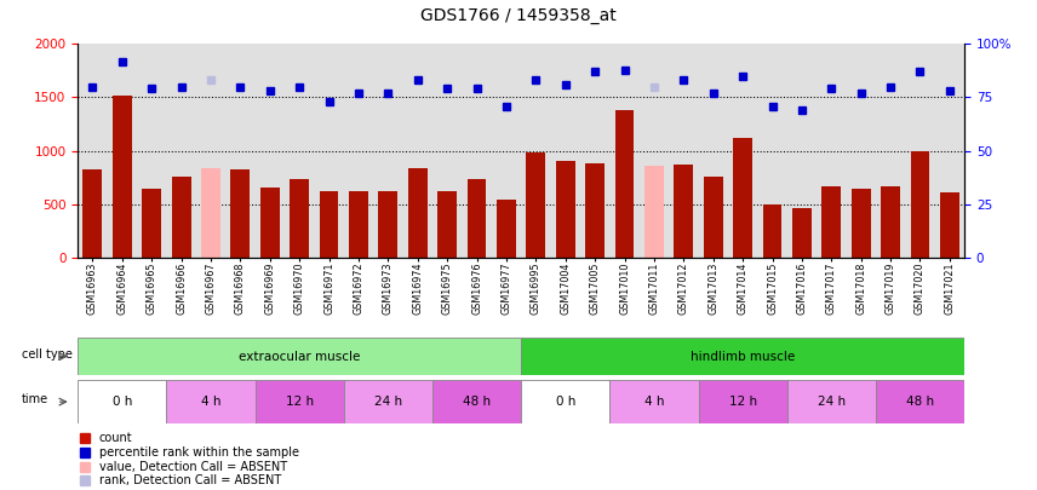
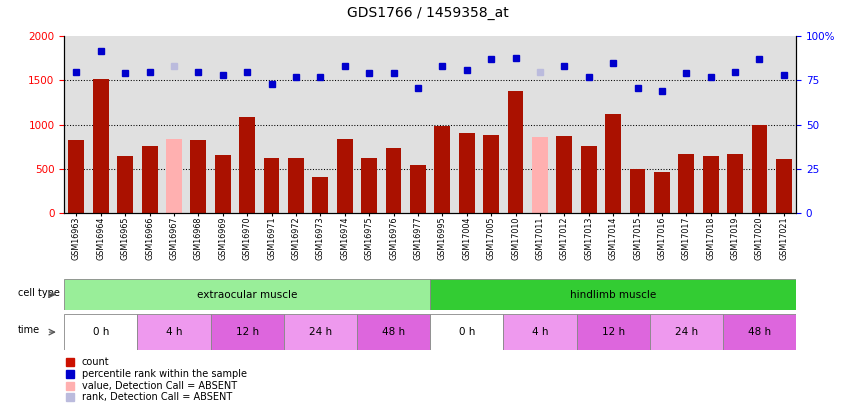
GSM16970: 730 -> 1080
GSM16973: 620 -> 400
